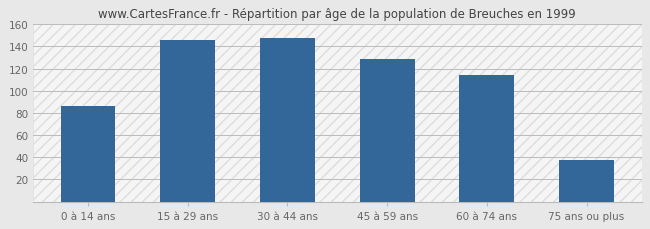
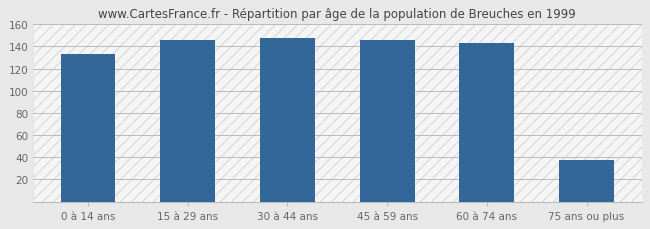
0 à 14 ans: 86 -> 133
45 à 59 ans: 129 -> 146
60 à 74 ans: 114 -> 143
